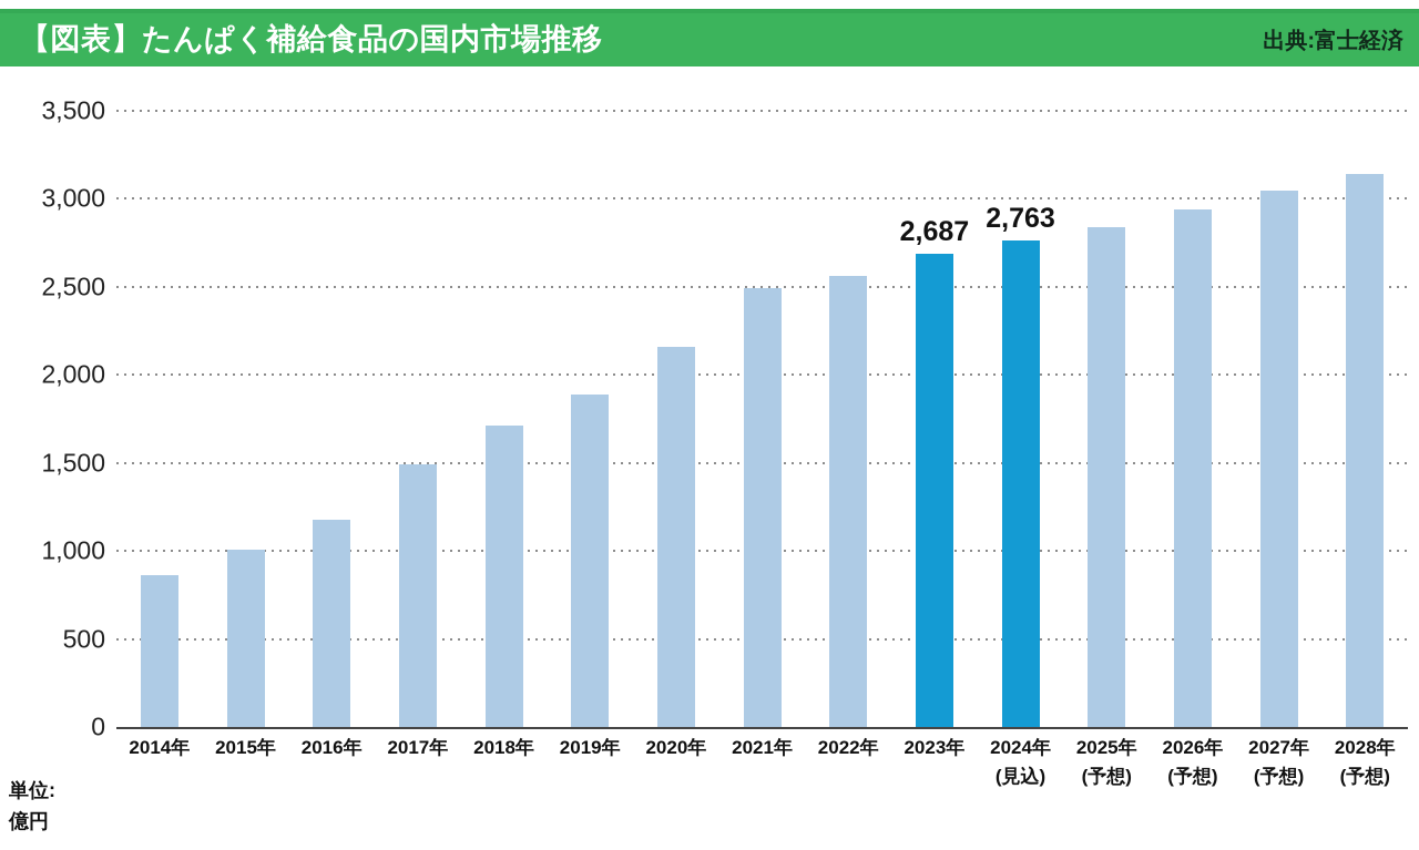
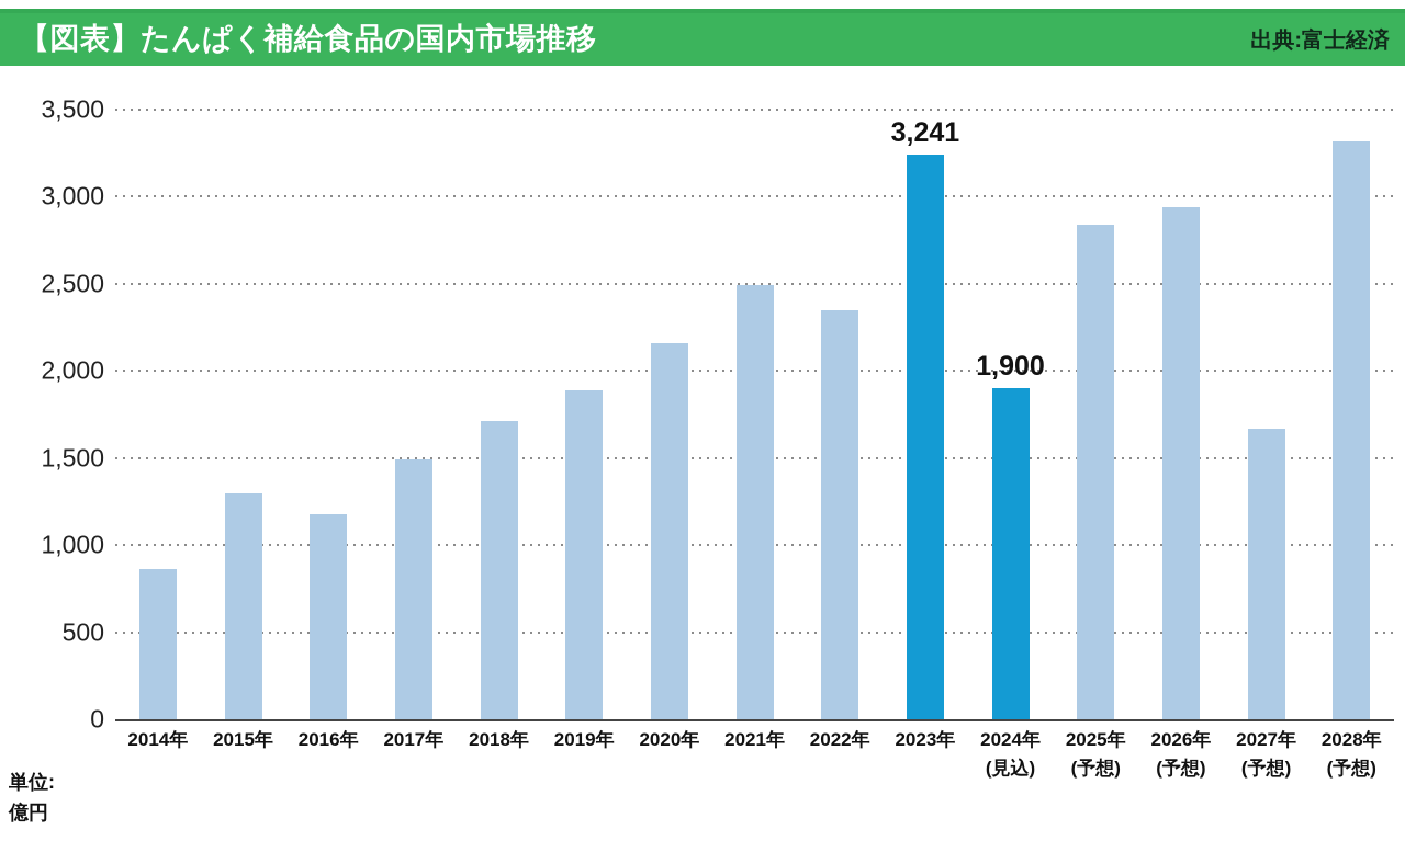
2015年: 1010 -> 1300
2022年: 2560 -> 2350
2023年: 2,687 -> 3,241
2024年: 2,763 -> 1,900
2027年: 3050 -> 1670
2028年: 3140 -> 3320
